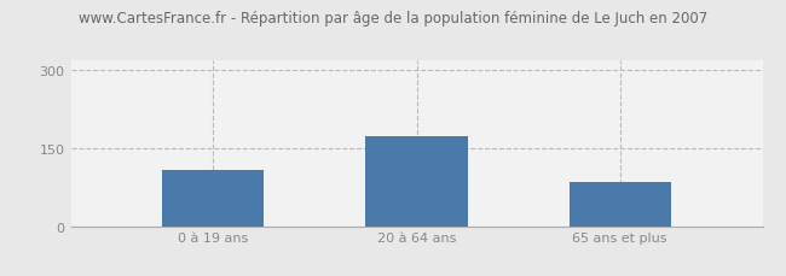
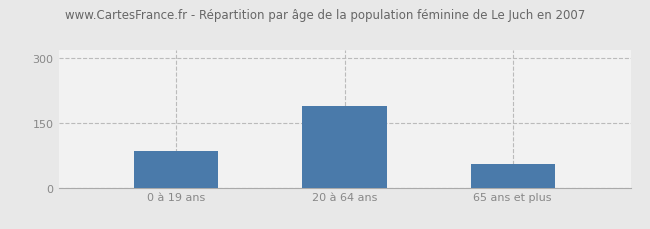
0 à 19 ans: 107 -> 85
20 à 64 ans: 172 -> 190
65 ans et plus: 84 -> 55
